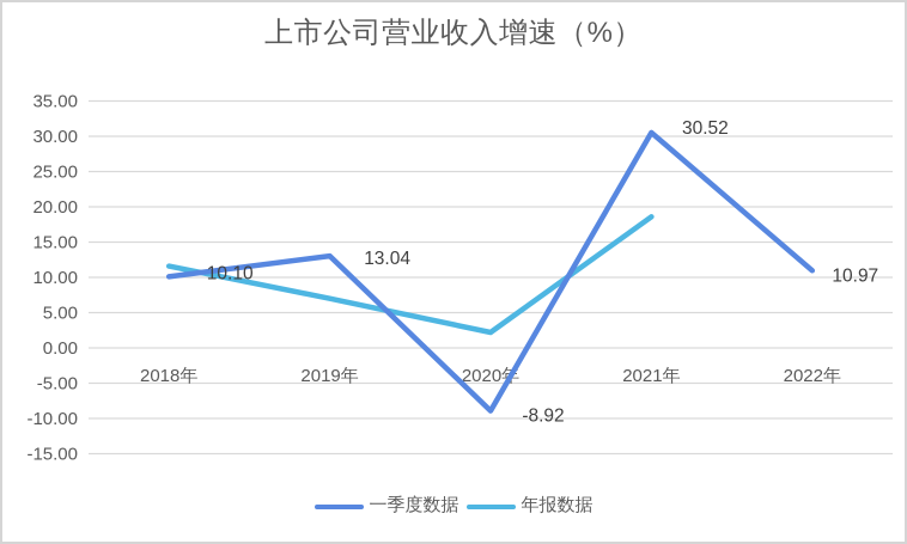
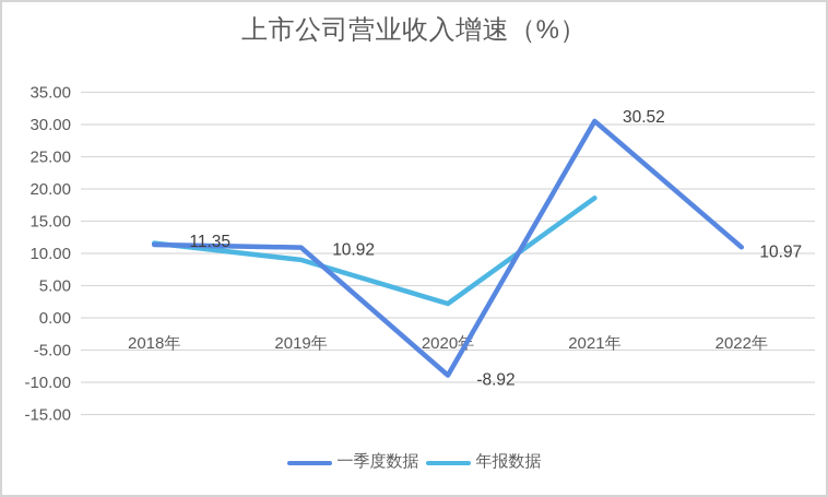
一季度数据/2018年: 10.10 -> 11.35
一季度数据/2019年: 13.04 -> 10.92
年报数据/2019年: 7 -> 9
